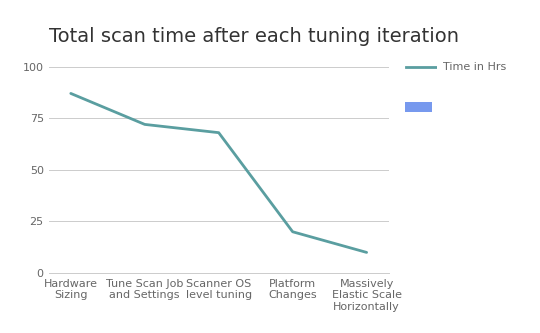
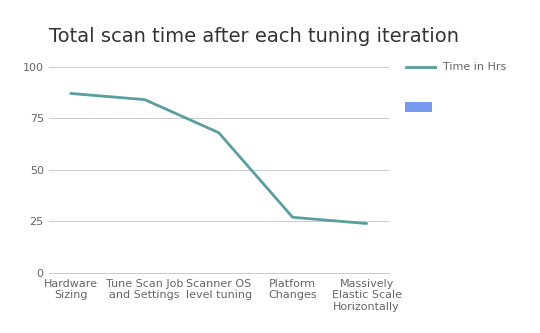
Tune Scan Job and Settings: 72 -> 84
Platform Changes: 20 -> 27
Massively Elastic Scale Horizontally: 10 -> 24
